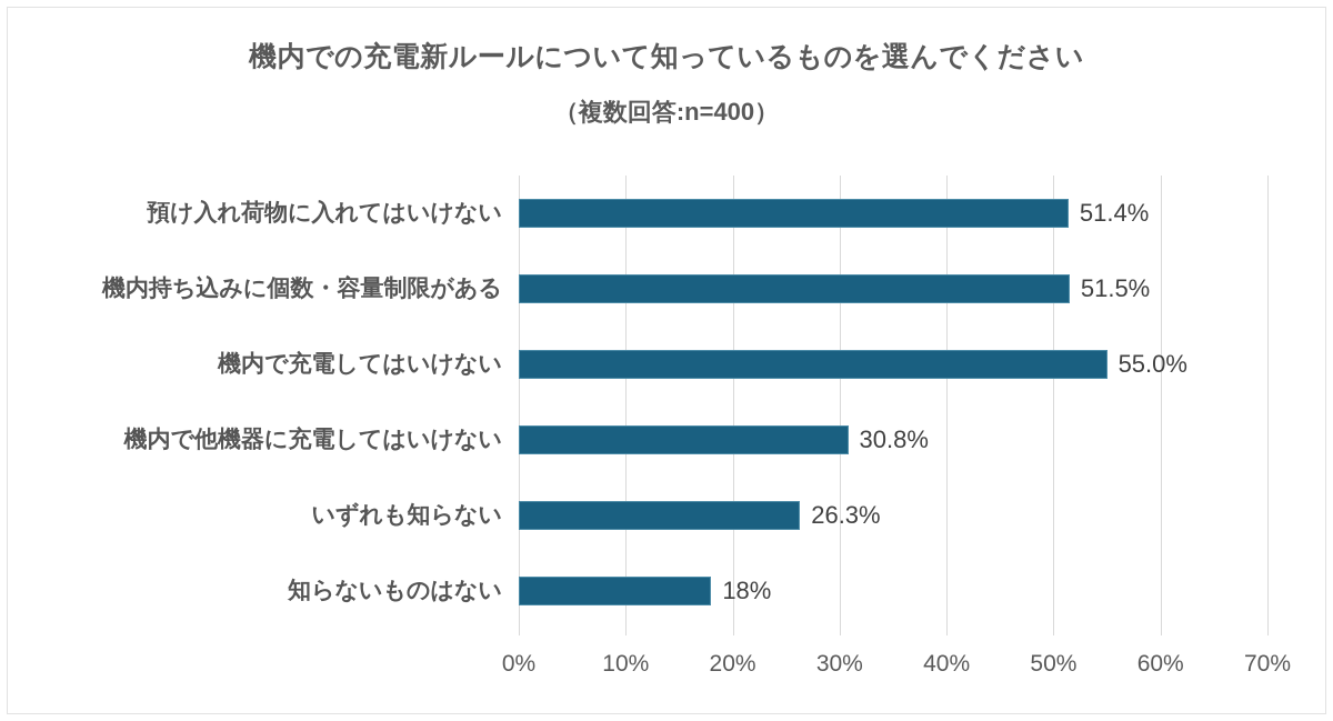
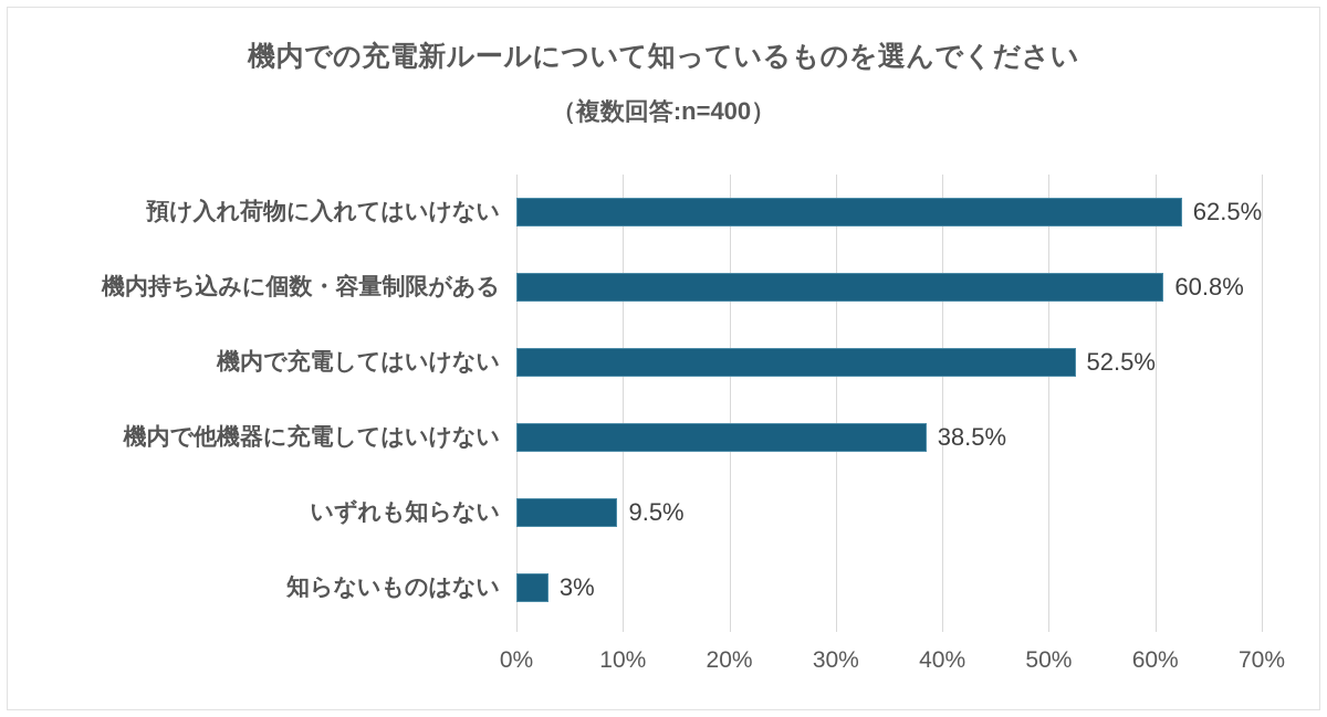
預け入れ荷物に入れてはいけない: 51.4% -> 62.5%
機内持ち込みに個数・容量制限がある: 51.5% -> 60.8%
機内で充電してはいけない: 55.0% -> 52.5%
機内で他機器に充電してはいけない: 30.8% -> 38.5%
いずれも知らない: 26.3% -> 9.5%
知らないものはない: 18% -> 3%
